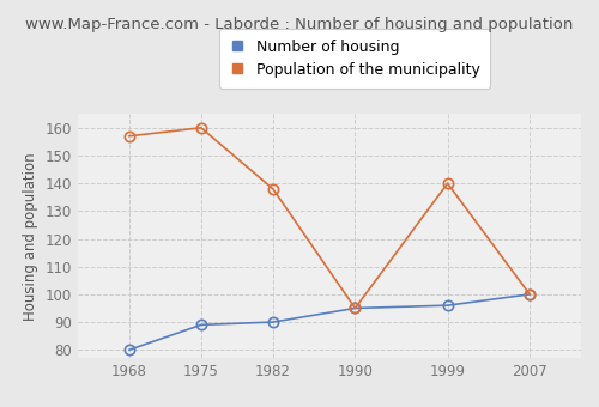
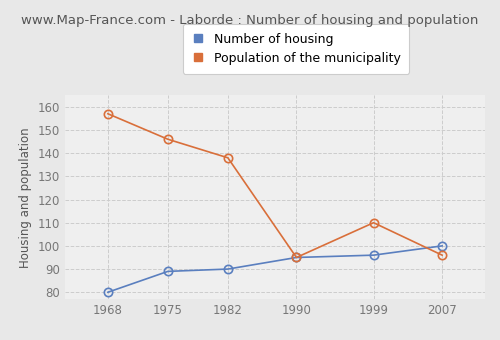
Population of the municipality/1975: 160 -> 146
Population of the municipality/1999: 140 -> 110
Population of the municipality/2007: 100 -> 96
